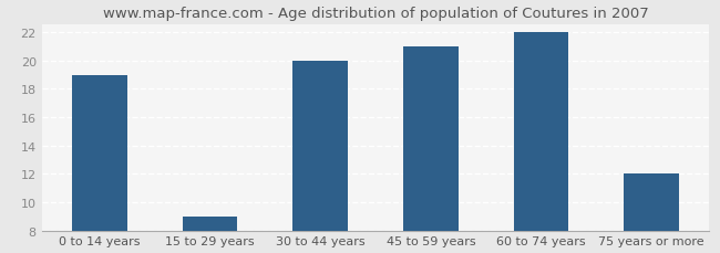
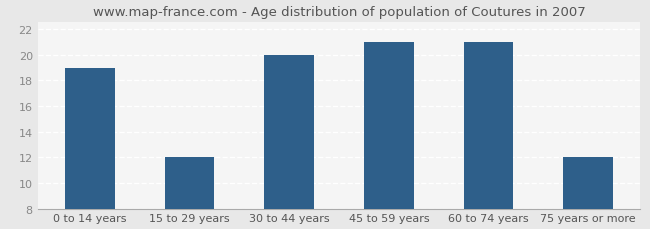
15 to 29 years: 9 -> 12
60 to 74 years: 22 -> 21
